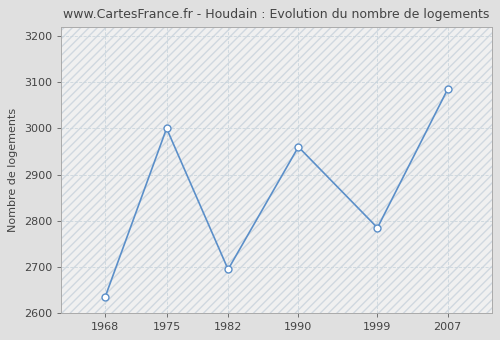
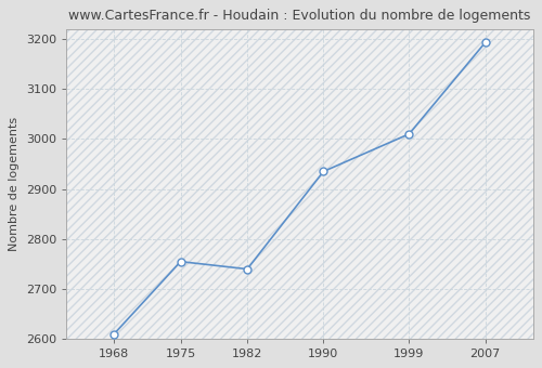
1968: 2635 -> 2610
1975: 3000 -> 2755
1982: 2695 -> 2740
1990: 2960 -> 2935
1999: 2785 -> 3010
2007: 3085 -> 3193
